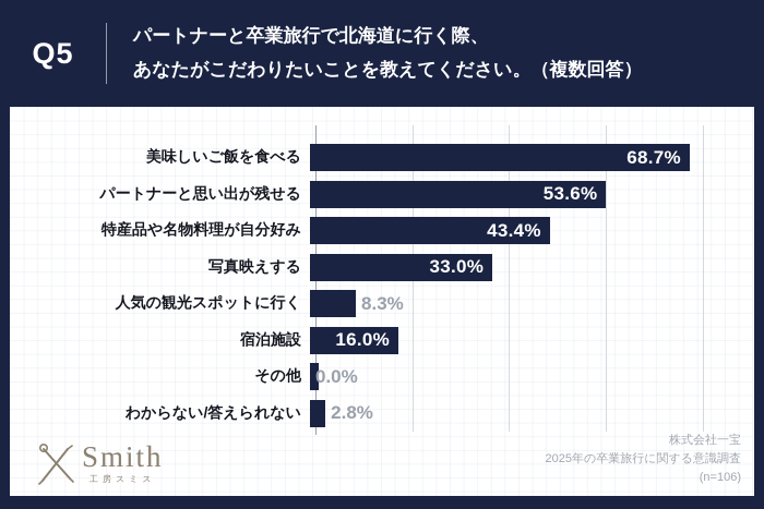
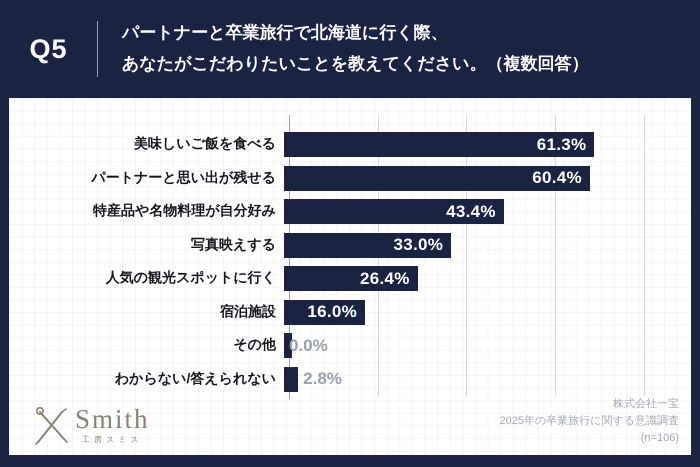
美味しいご飯を食べる: 68.7% -> 61.3%
パートナーと思い出が残せる: 53.6% -> 60.4%
人気の観光スポットに行く: 8.3% -> 26.4%
